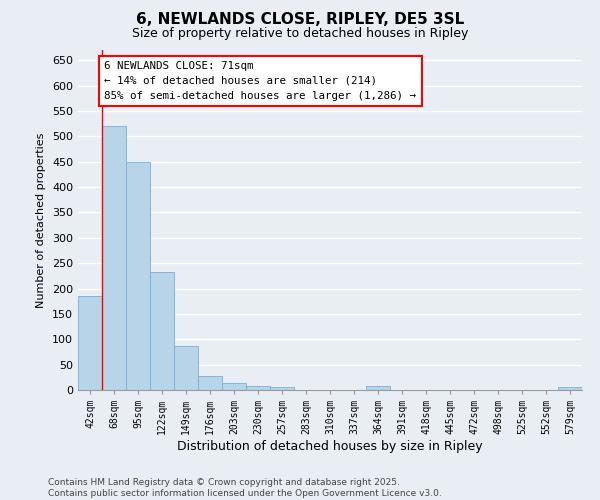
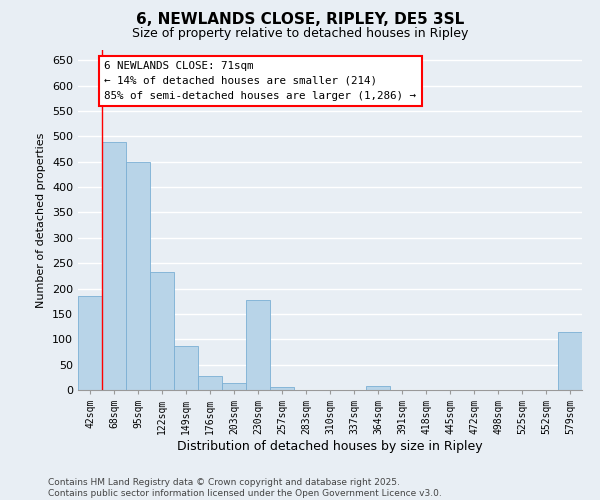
68sqm: 520 -> 488
230sqm: 8 -> 178
579sqm: 5 -> 114
